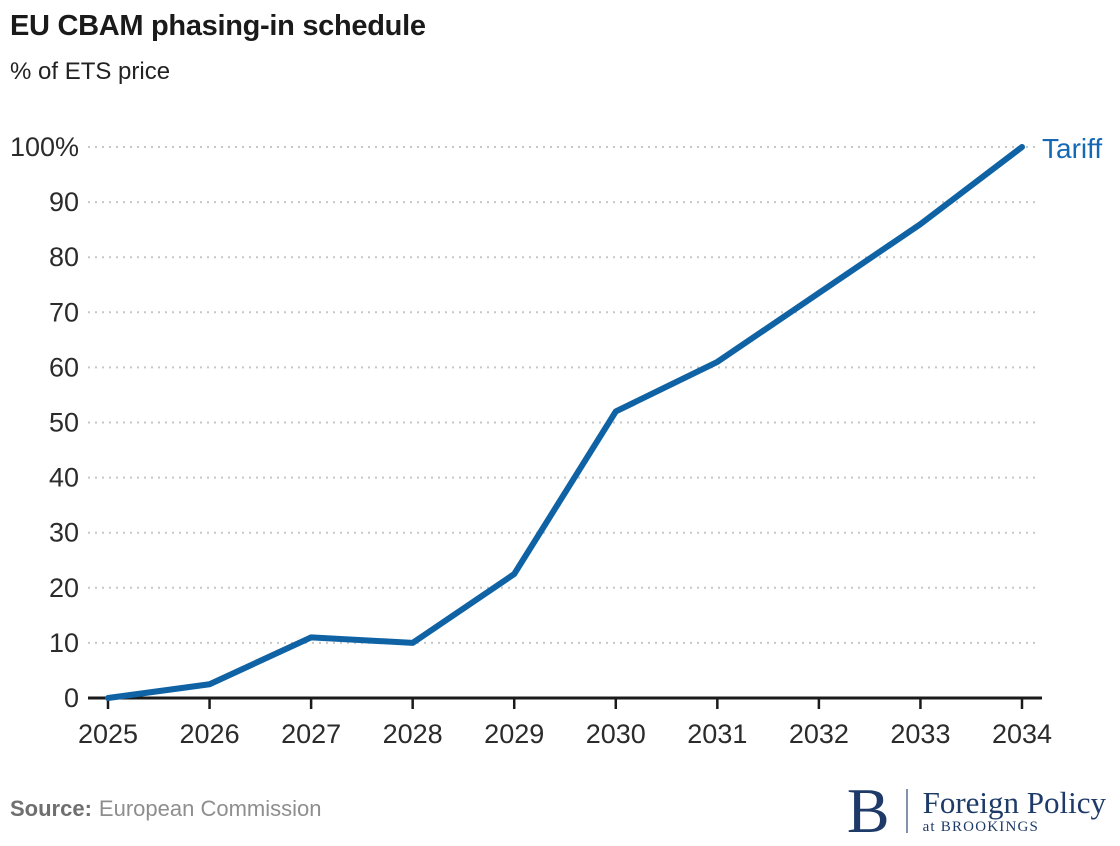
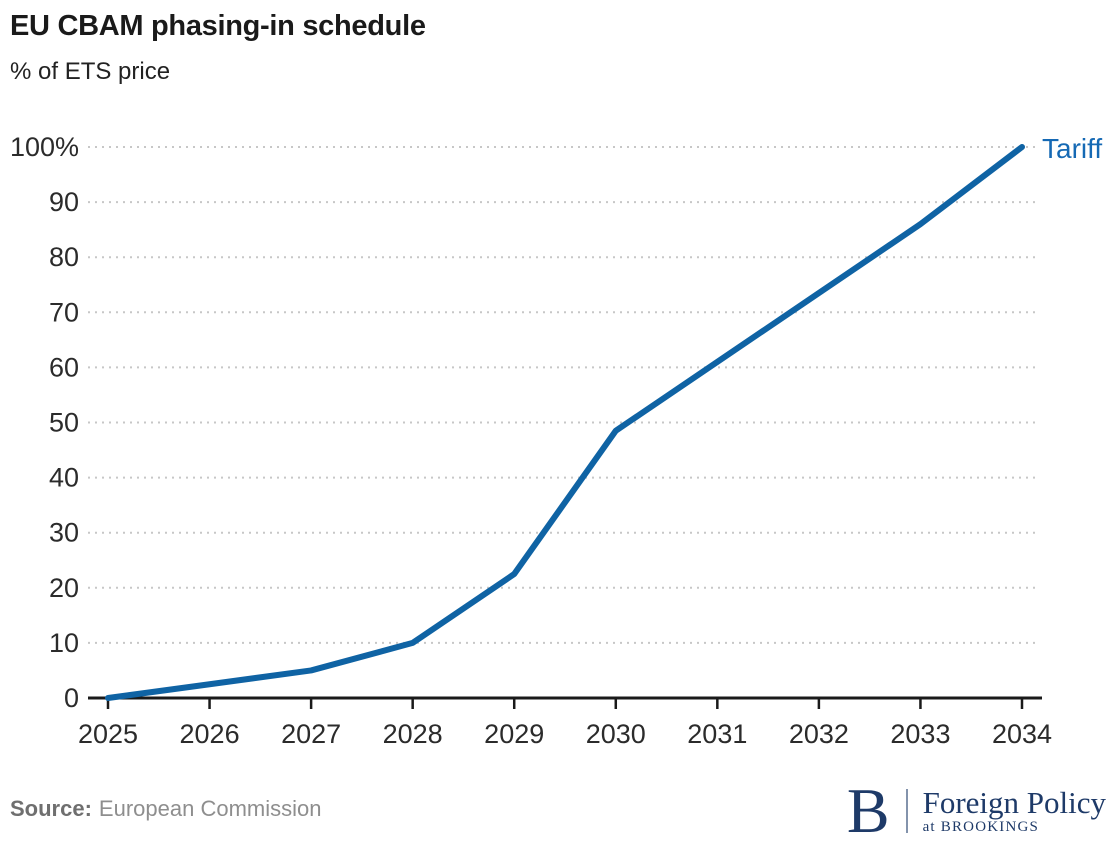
2027: 11% -> 5%
2030: 52% -> 48%
